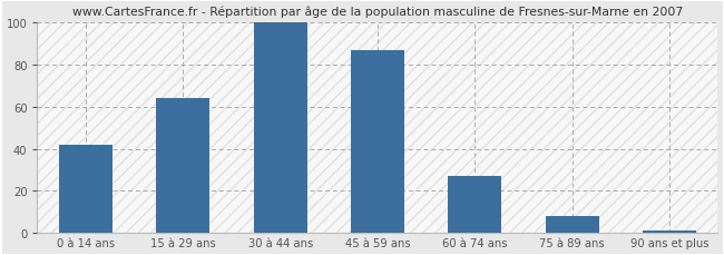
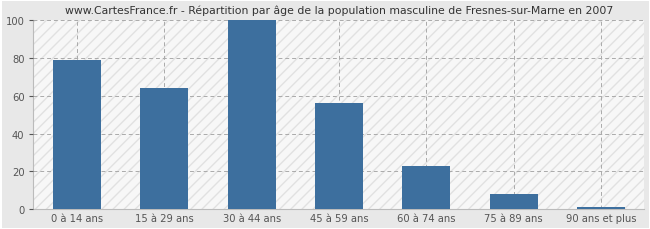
0 à 14 ans: 42 -> 79
45 à 59 ans: 87 -> 56
60 à 74 ans: 27 -> 23
